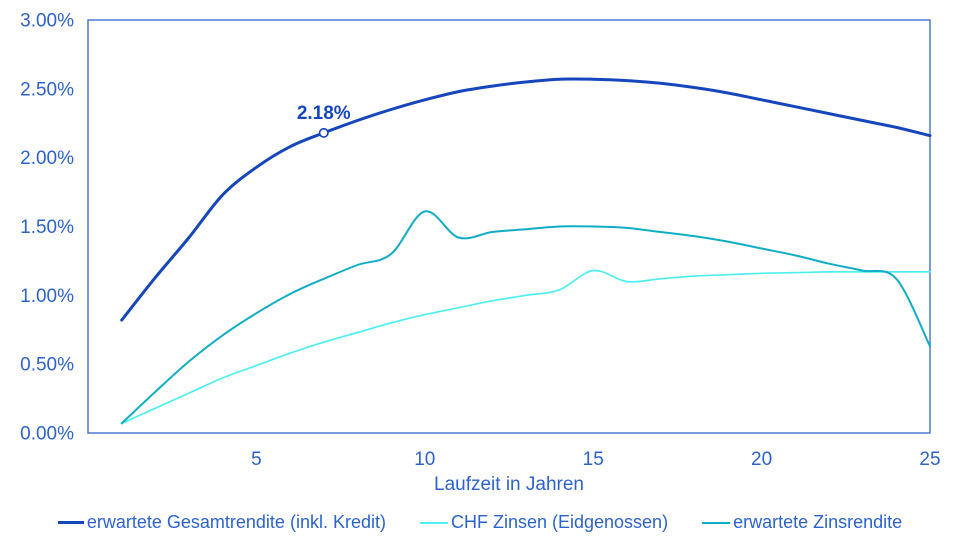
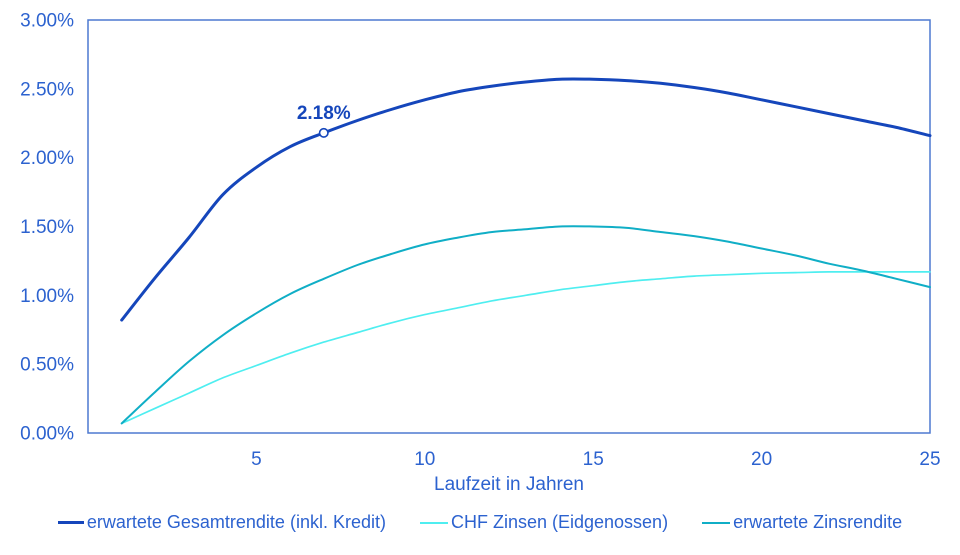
erwartete Zinsrendite/10: 1.61% -> 1.37%
CHF Zinsen (Eidgenossen)/15: 1.18% -> 1.07%
erwartete Zinsrendite/25: 0.63% -> 1.06%
